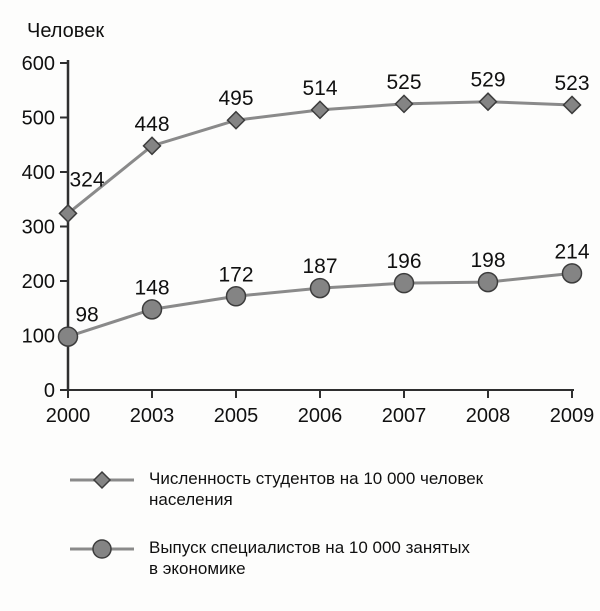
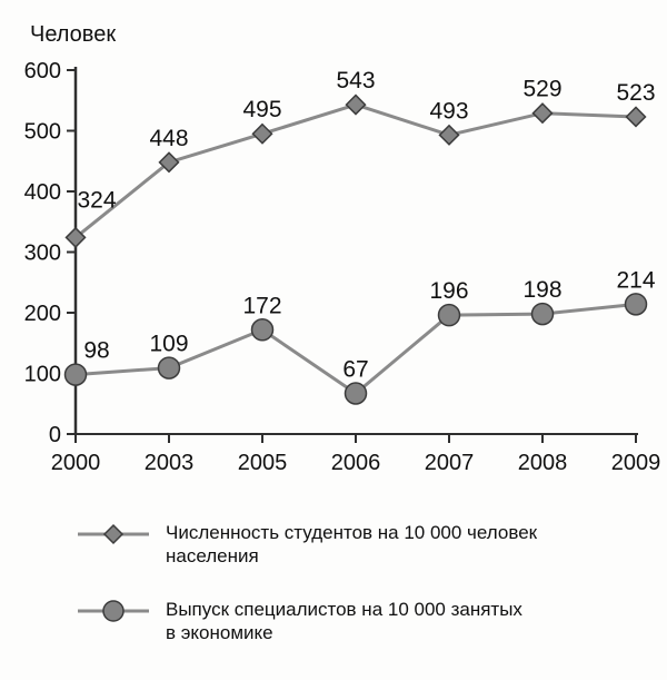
Выпуск специалистов на 10 000 занятых в экономике/2003: 148 -> 109
Численность студентов на 10 000 человек населения/2006: 514 -> 543
Выпуск специалистов на 10 000 занятых в экономике/2006: 187 -> 67
Численность студентов на 10 000 человек населения/2007: 525 -> 493
